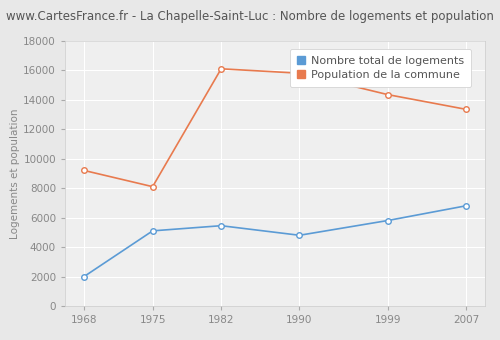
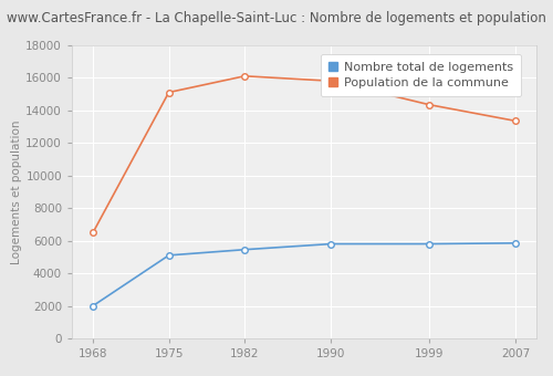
Population de la commune/1968: 9200 -> 6500
Population de la commune/1975: 8100 -> 15100
Nombre total de logements/1990: 4800 -> 5800
Nombre total de logements/2007: 6800 -> 5800
